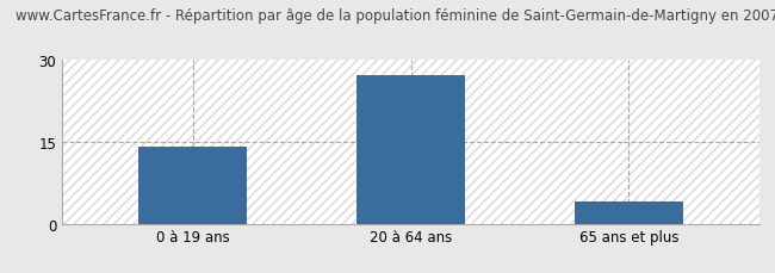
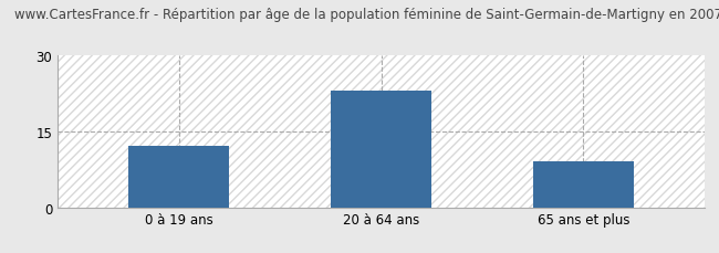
0 à 19 ans: 14 -> 12
20 à 64 ans: 27 -> 23
65 ans et plus: 4 -> 9
